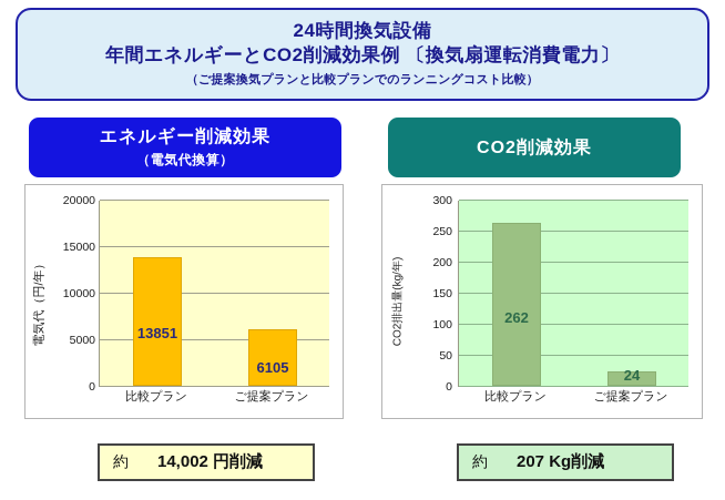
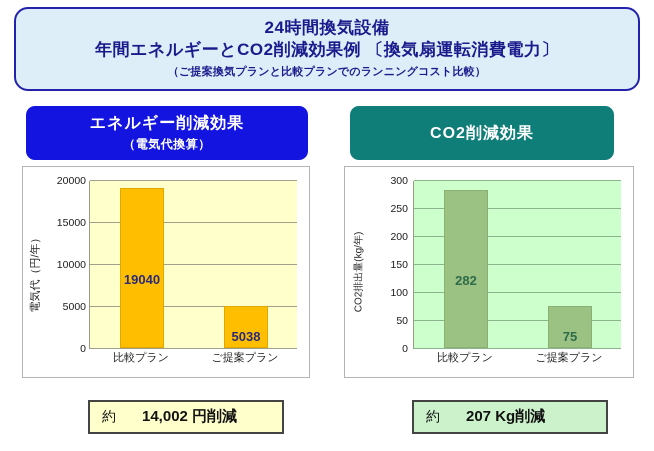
エネルギー削減効果（電気代換算）/比較プラン: 13851 -> 19040
エネルギー削減効果（電気代換算）/ご提案プラン: 6105 -> 5038
CO2削減効果/比較プラン: 262 -> 282
CO2削減効果/ご提案プラン: 24 -> 75
